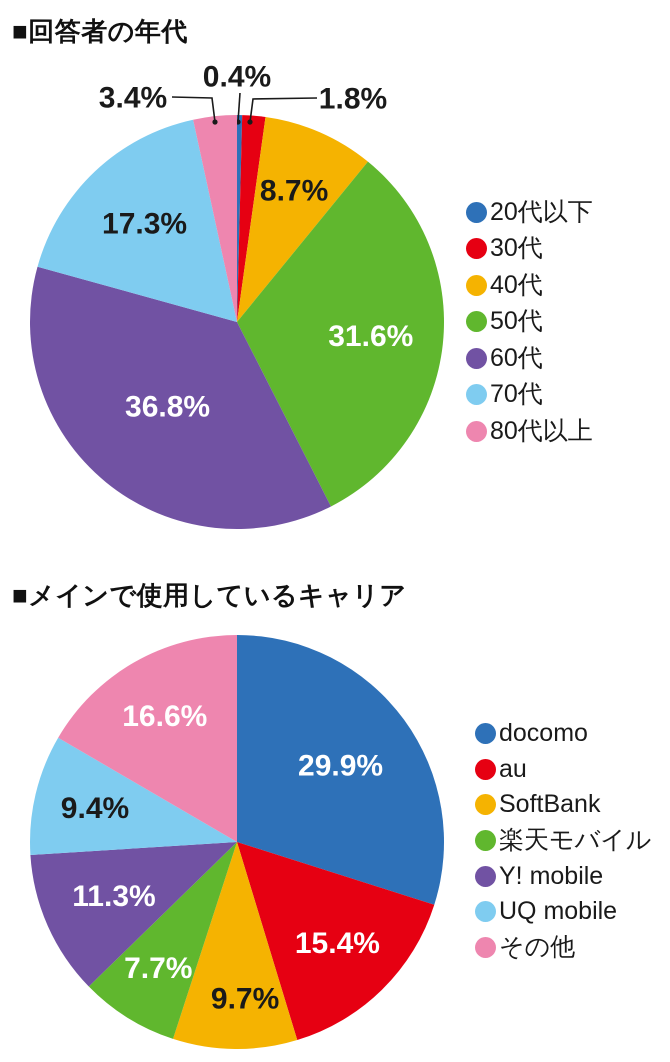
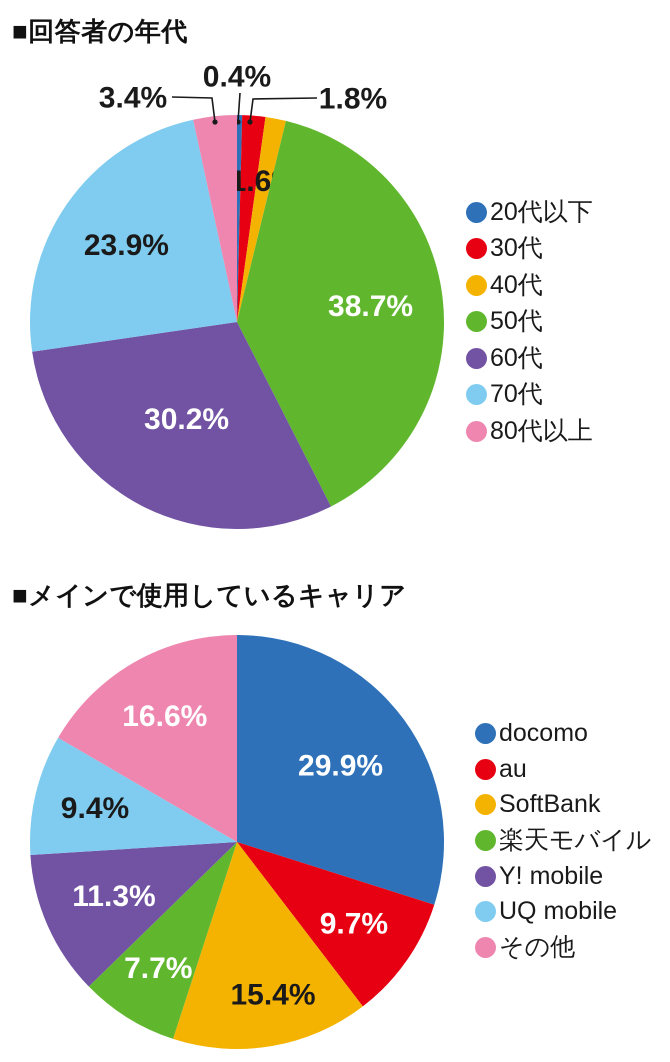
■回答者の年代/40代: 8.7% -> 1.6%
■回答者の年代/50代: 31.6% -> 38.7%
■回答者の年代/60代: 36.8% -> 30.2%
■回答者の年代/70代: 17.3% -> 23.9%
■メインで使用しているキャリア/au: 15.4% -> 9.7%
■メインで使用しているキャリア/SoftBank: 9.7% -> 15.4%
